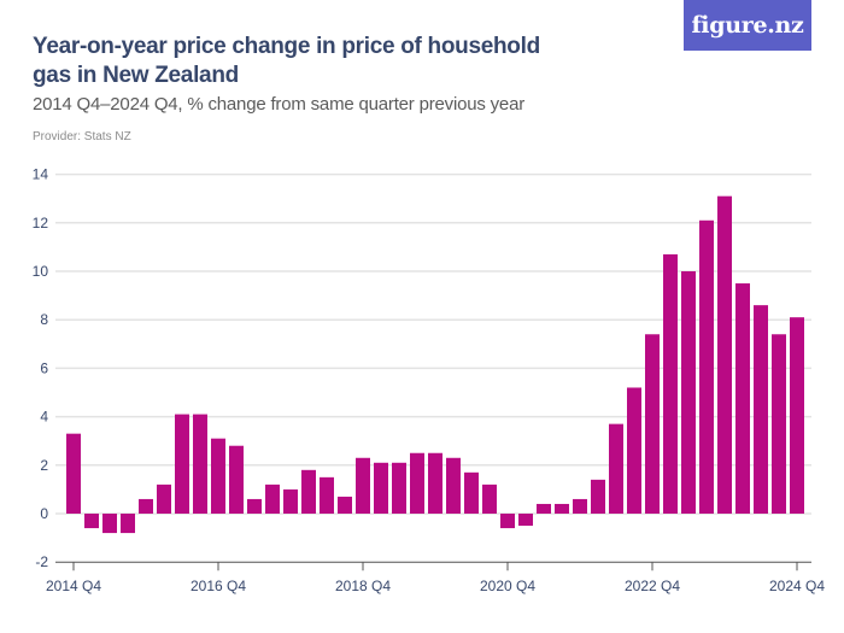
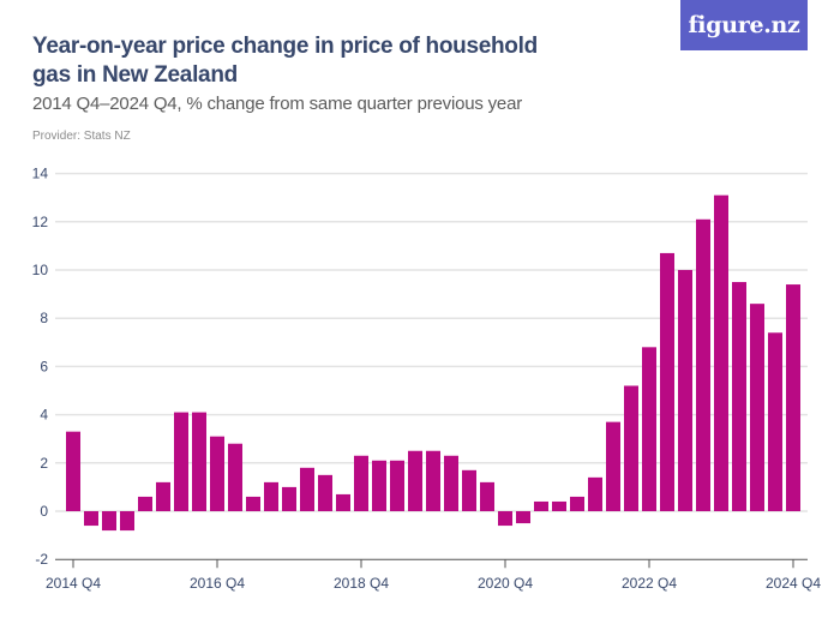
2022 Q4: 7.4 -> 6.8
2024 Q4: 8.1 -> 9.4
